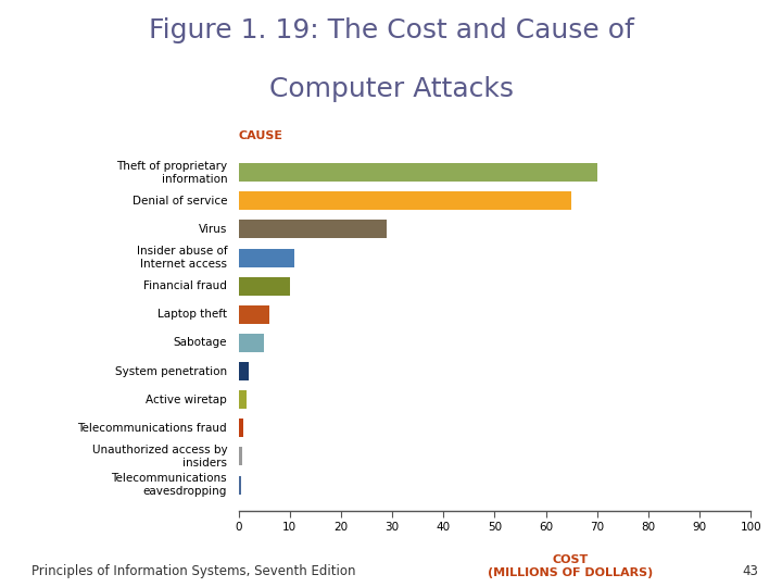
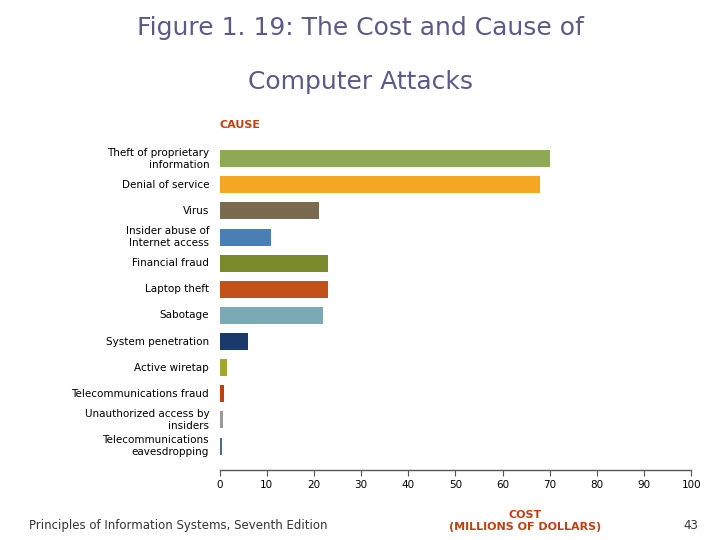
Denial of service: 65.0 -> 68.0
Virus: 29.0 -> 21.0
Financial fraud: 10.0 -> 23.0
Laptop theft: 6.0 -> 23.0
Sabotage: 5.0 -> 22.0
System penetration: 2.0 -> 6.0
